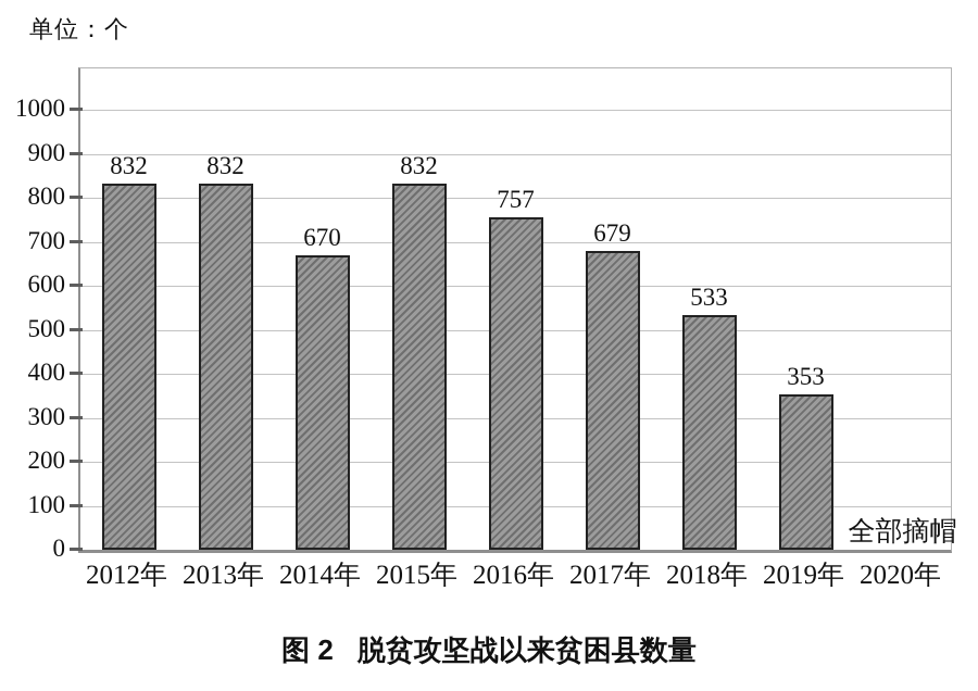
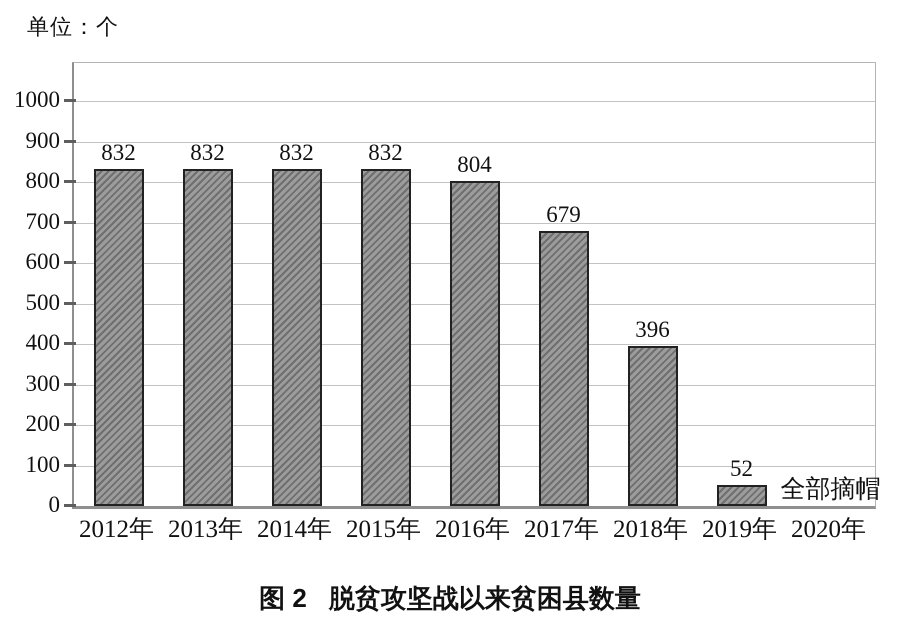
2014年: 670 -> 832
2016年: 757 -> 804
2018年: 533 -> 396
2019年: 353 -> 52
